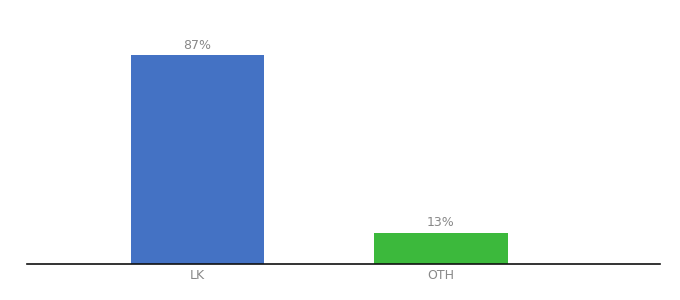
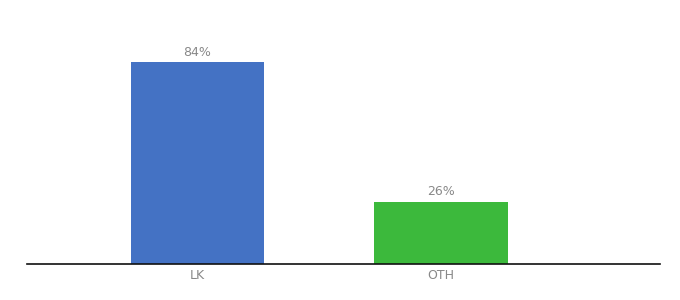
LK: 87% -> 84%
OTH: 13% -> 26%
